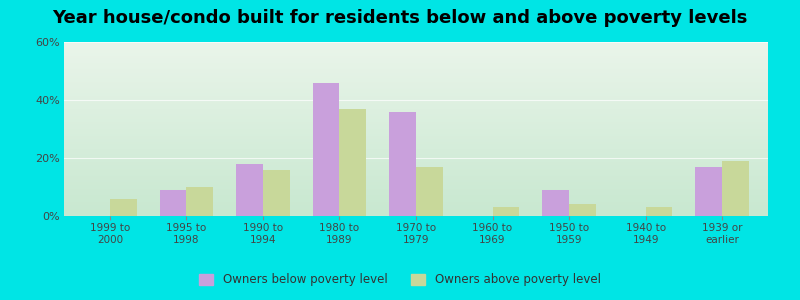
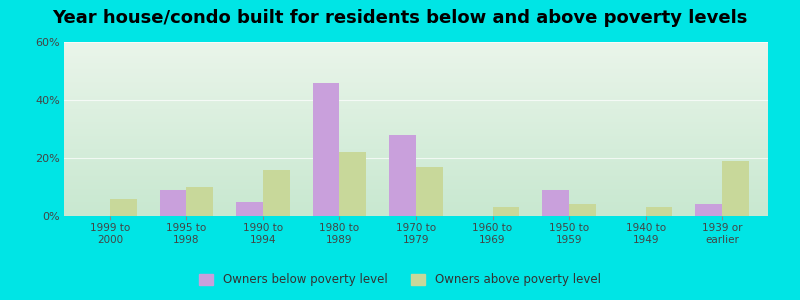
Owners below poverty level/1990 to 1994: 18% -> 5%
Owners above poverty level/1980 to 1989: 37% -> 22%
Owners below poverty level/1970 to 1979: 36% -> 28%
Owners below poverty level/1939 or earlier: 17% -> 4%
